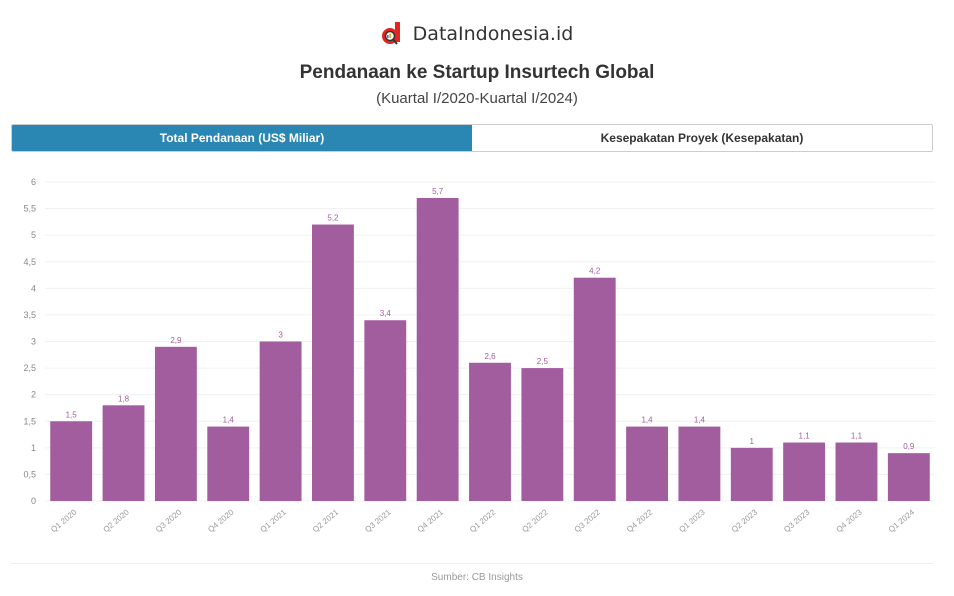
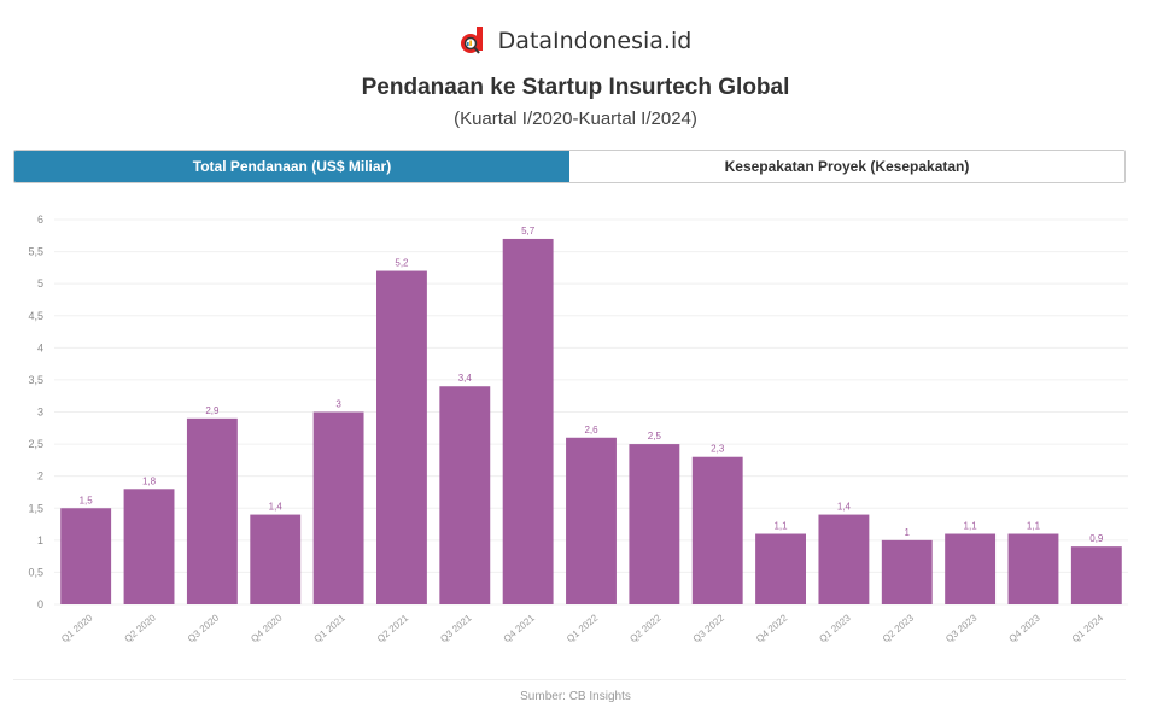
Q3 2022: 4,2 -> 2,3
Q4 2022: 1,4 -> 1,1
